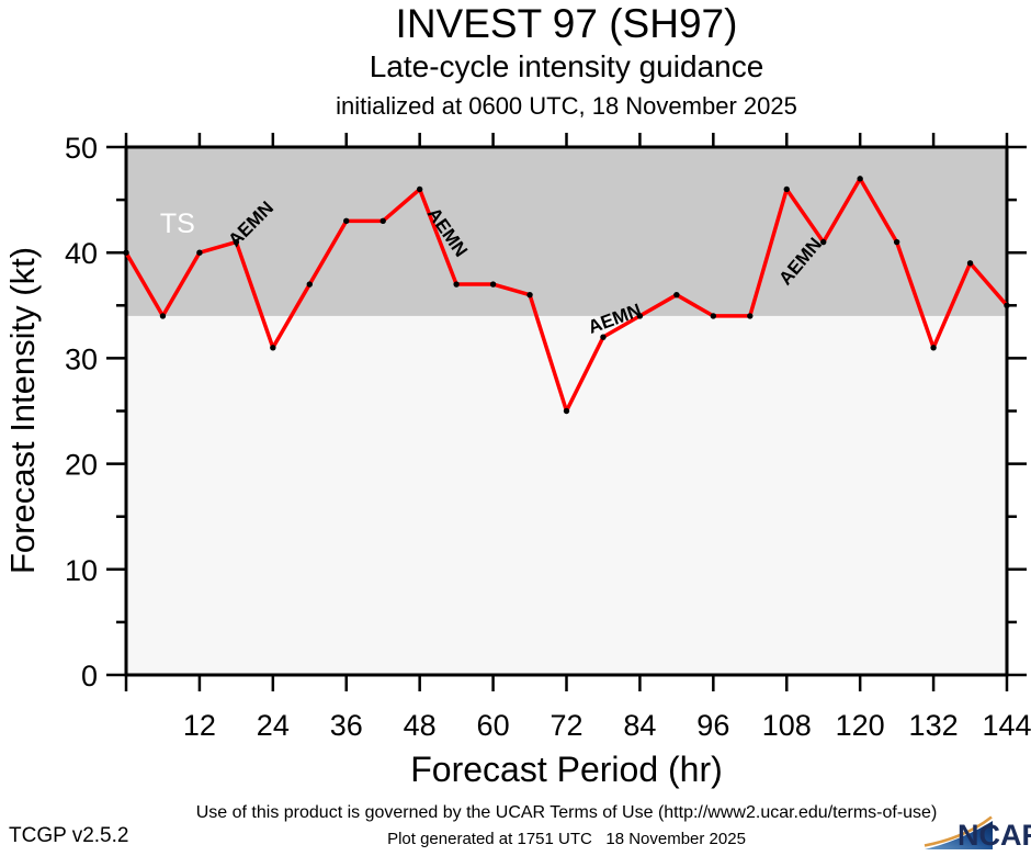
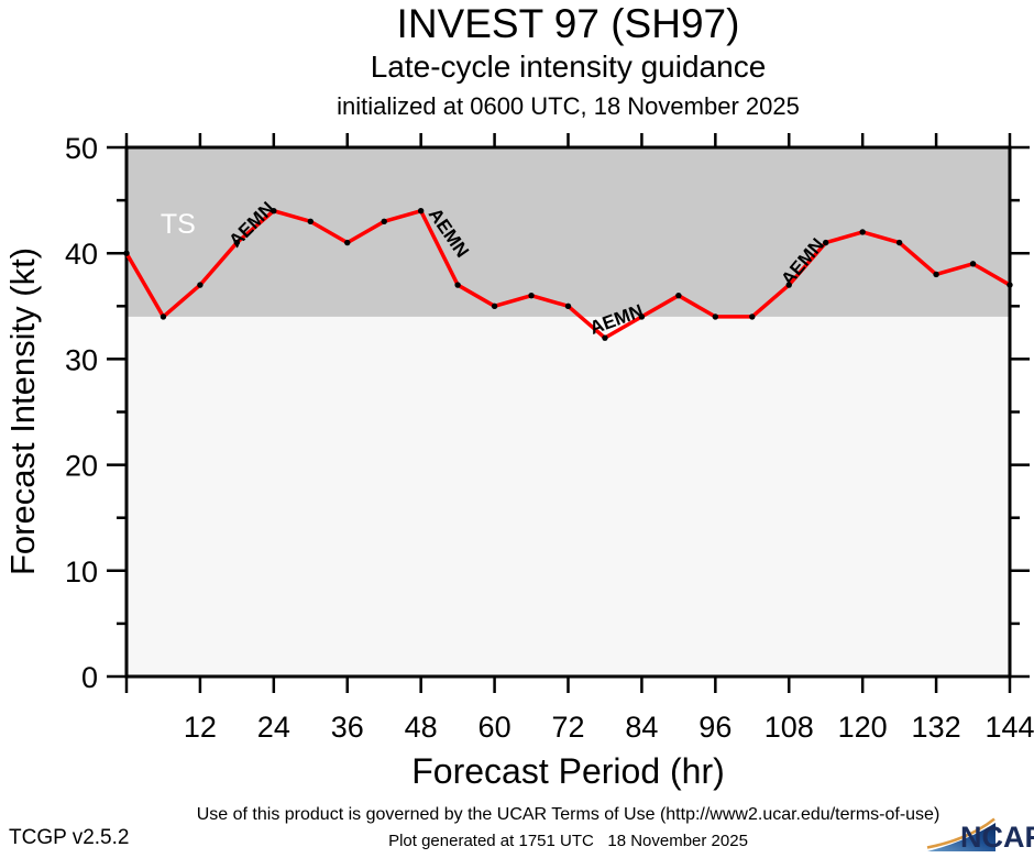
12: 40 -> 37
24: 31 -> 44
30: 37 -> 43
36: 43 -> 41
48: 46 -> 44
60: 37 -> 35
72: 25 -> 35
108: 46 -> 37
120: 47 -> 42
132: 31 -> 38
144: 35 -> 37
